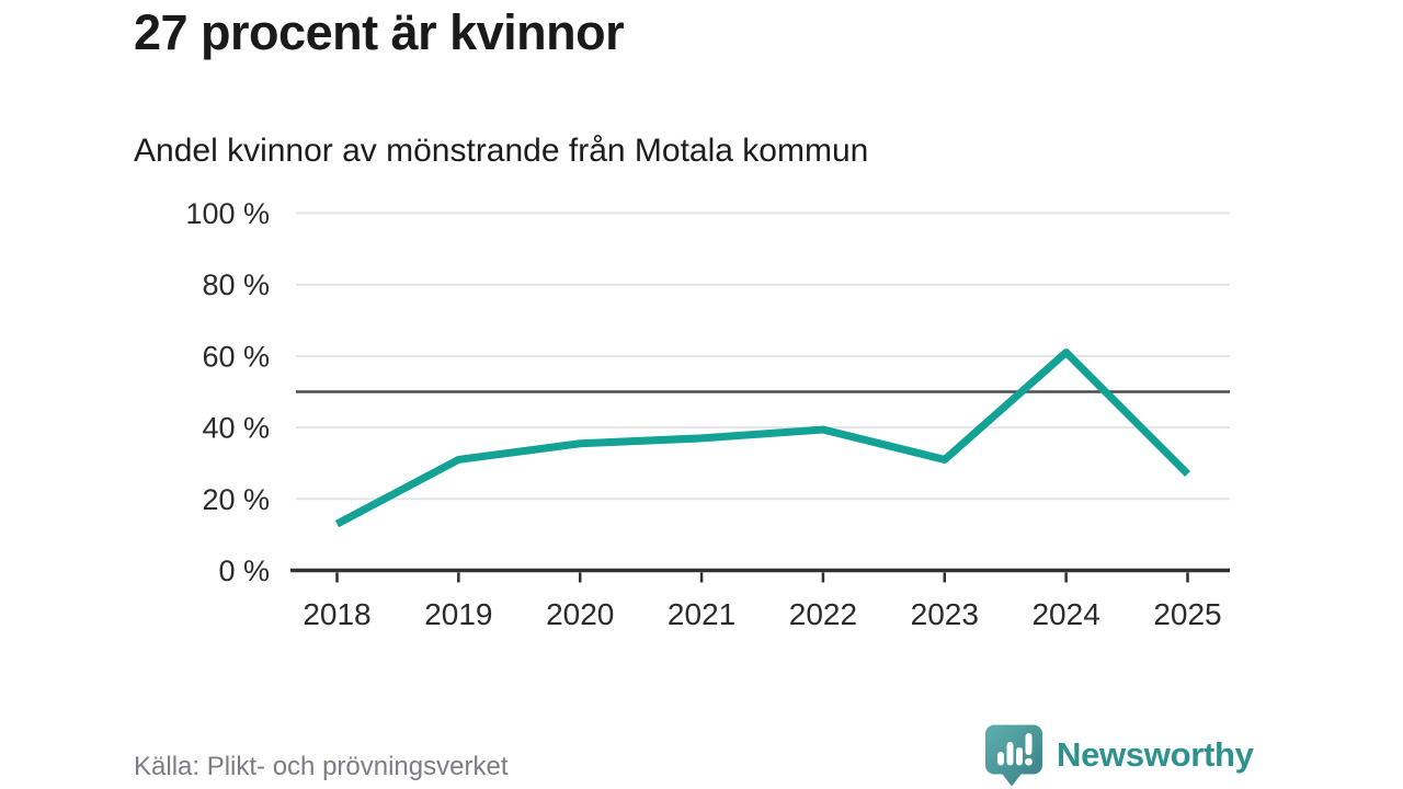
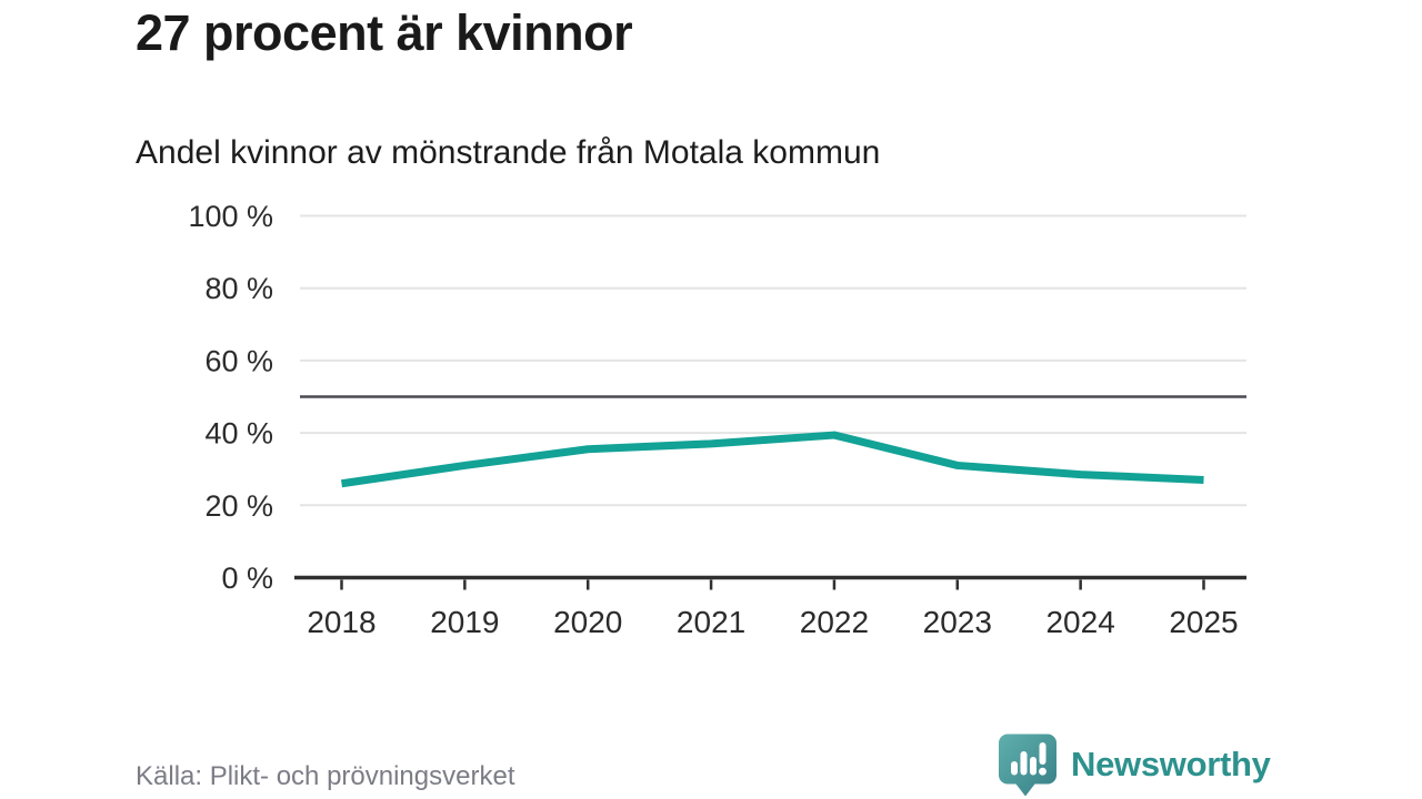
2018: 13% -> 26%
2024: 61% -> 28%
